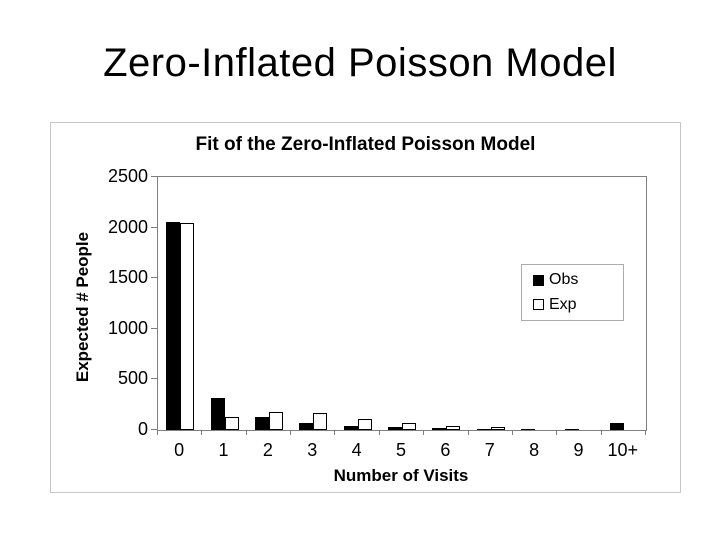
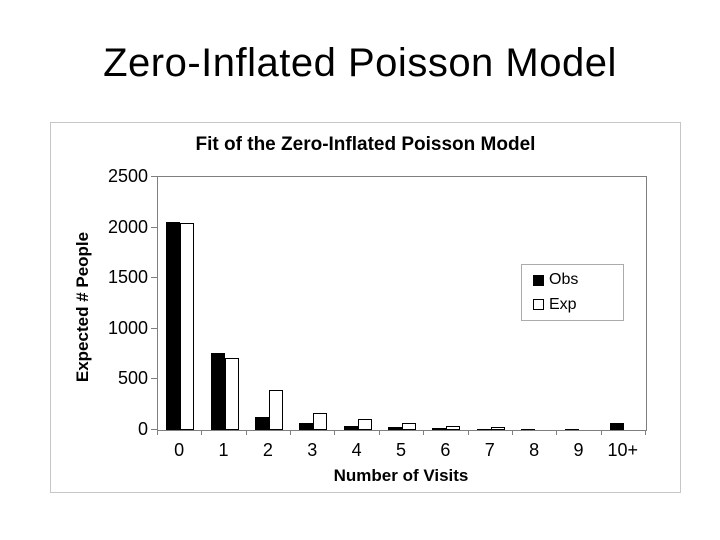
Obs/1: 320 -> 760
Exp/1: 120 -> 710
Exp/2: 180 -> 400
